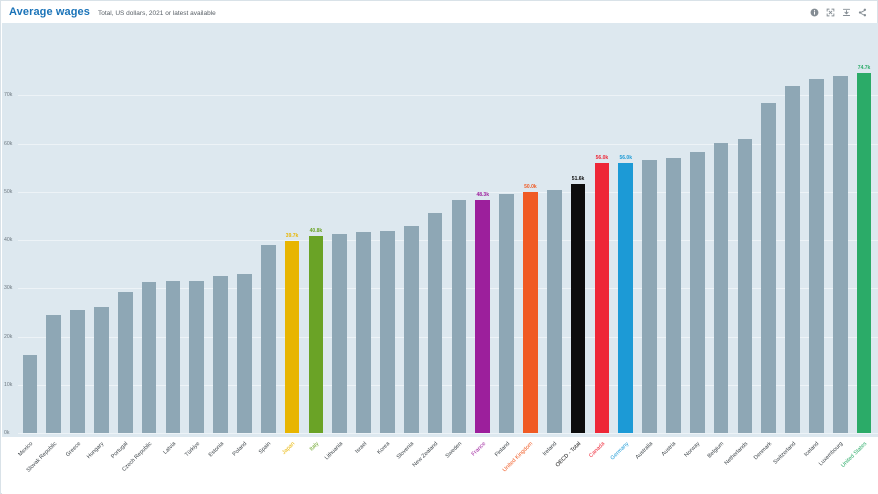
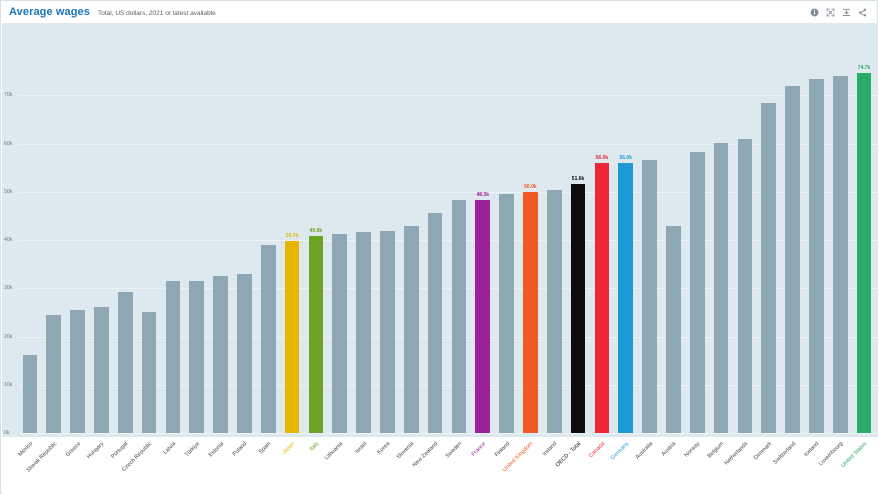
Czech Republic: 31k -> 25k
Austria: 57k -> 43k
